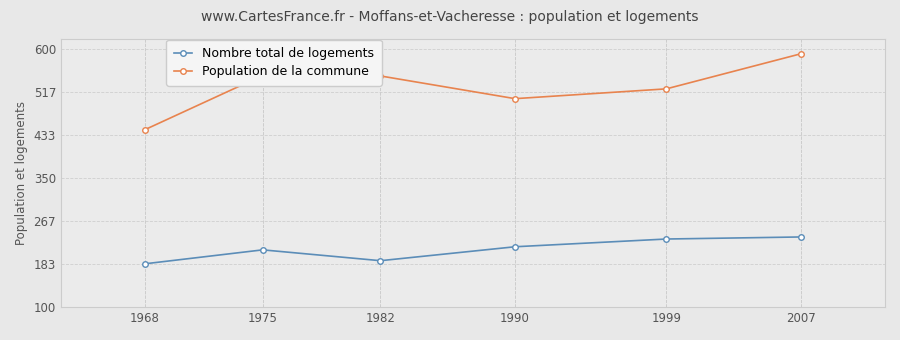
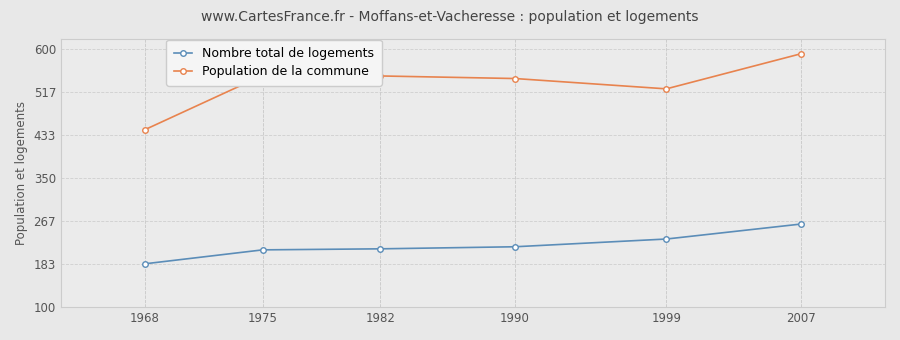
Nombre total de logements/1982: 190 -> 213
Population de la commune/1990: 504 -> 543
Nombre total de logements/2007: 236 -> 261
